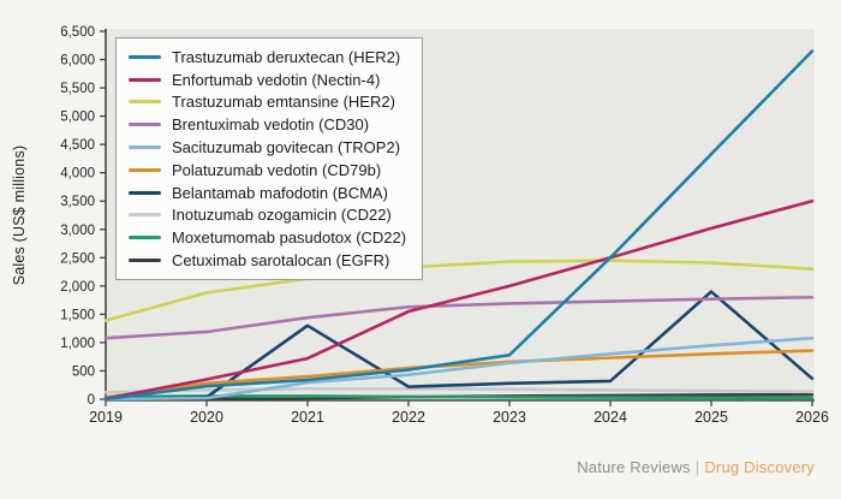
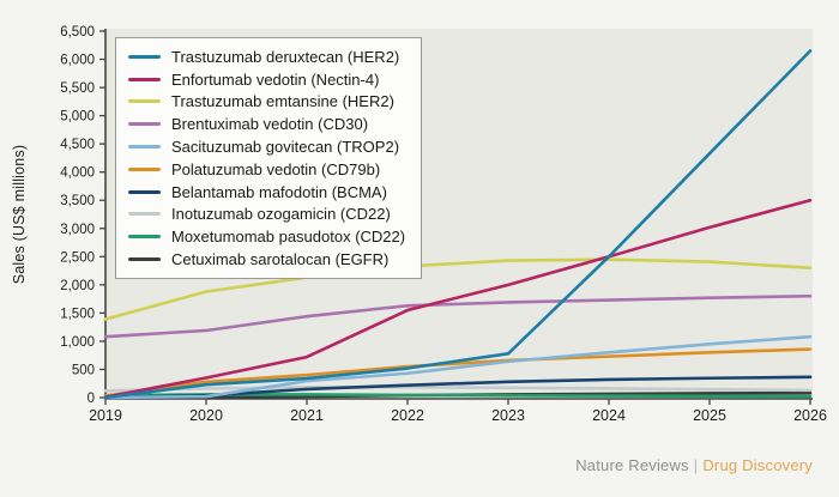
Belantamab mafodotin (BCMA)/2021: 1300 -> 200
Belantamab mafodotin (BCMA)/2025: 1900 -> 300
